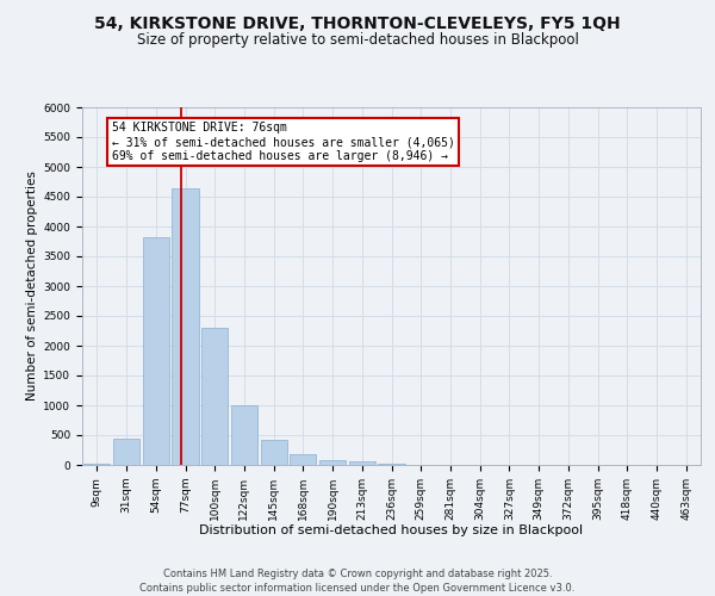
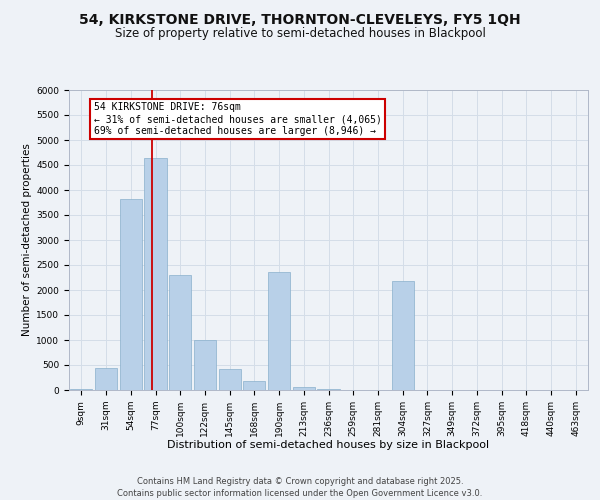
190sqm: 80 -> 2360
304sqm: 0 -> 2180
